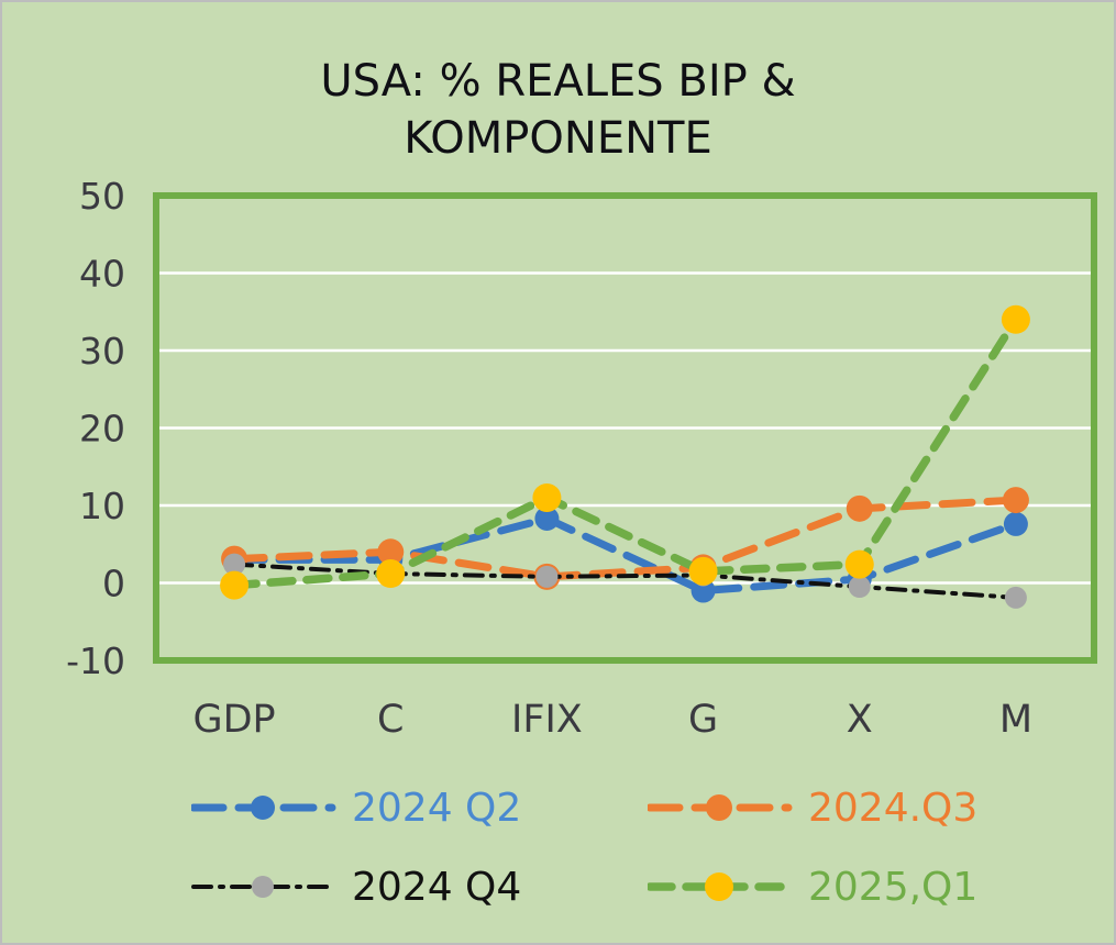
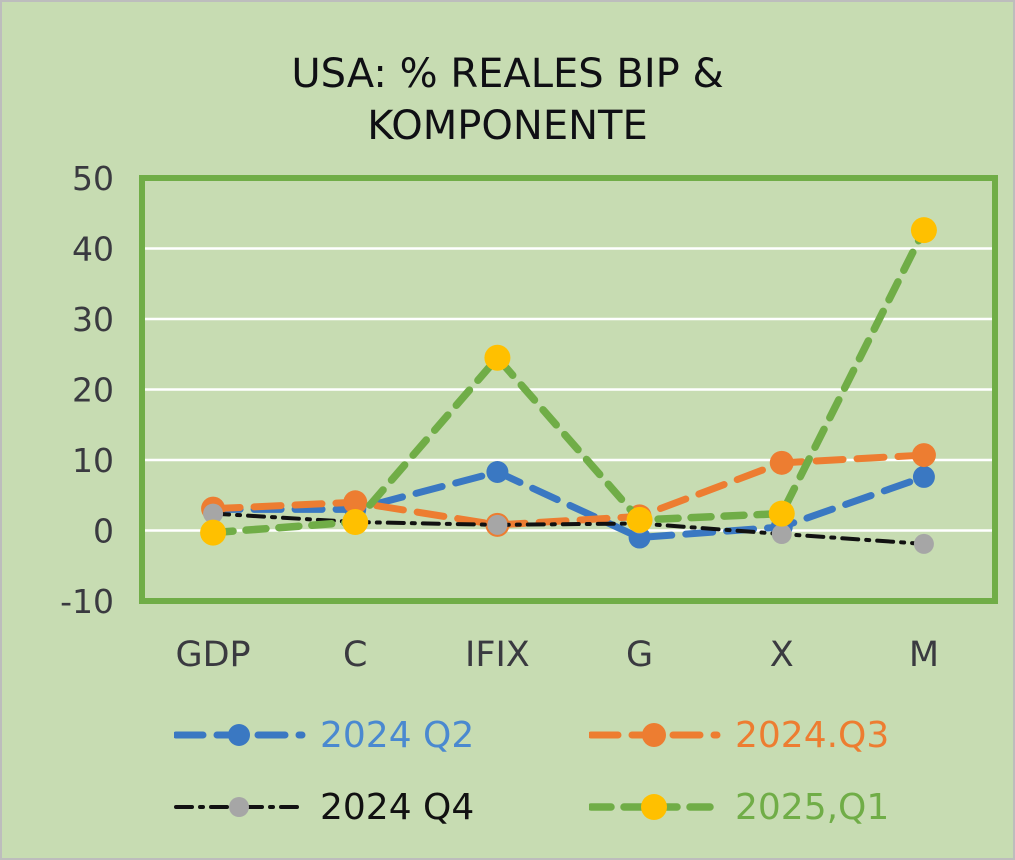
2025,Q1/IFIX: 11 -> 24
2025,Q1/M: 34 -> 43
